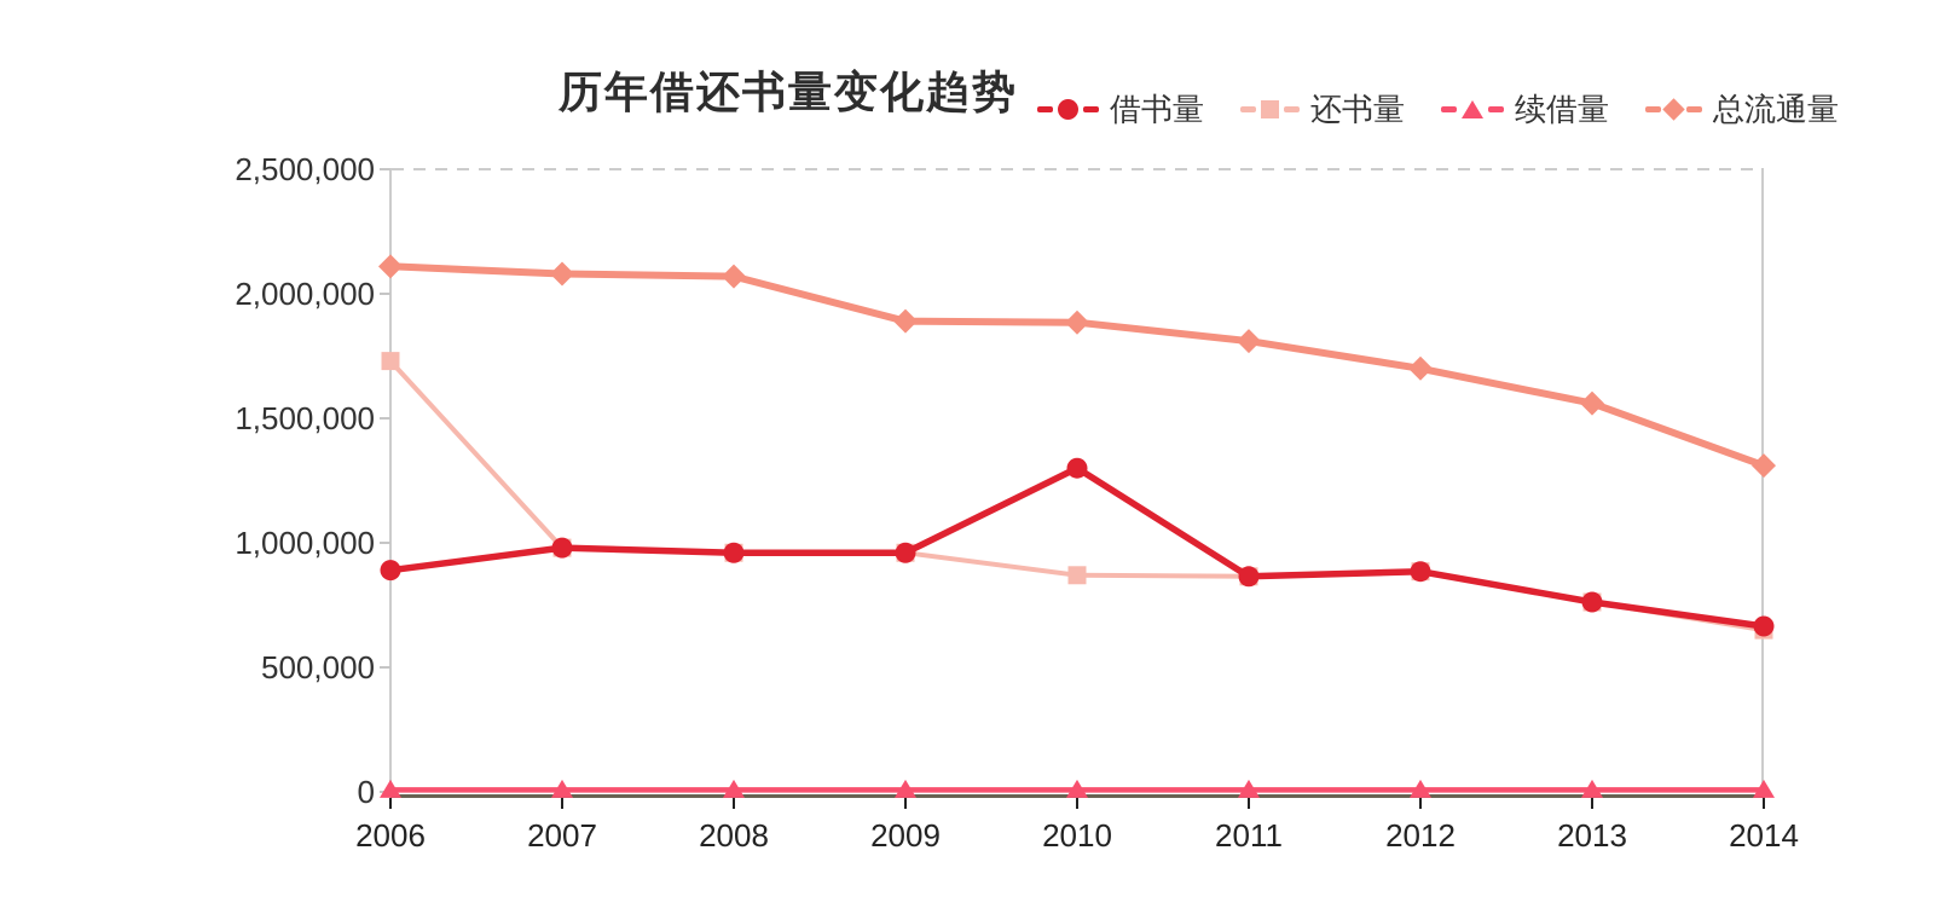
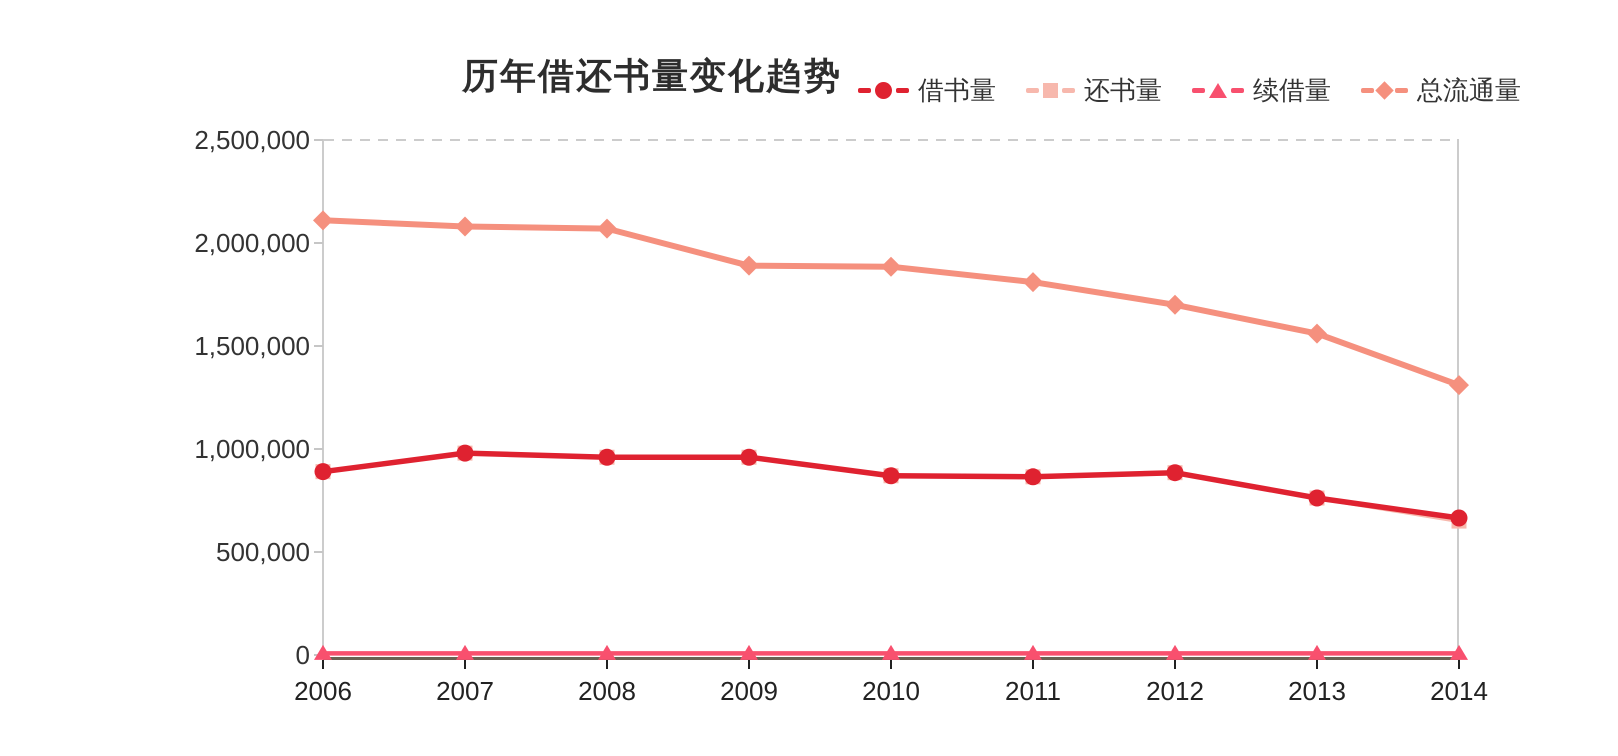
还书量/2006: 1730000 -> 890000
借书量/2010: 1300000 -> 870000
